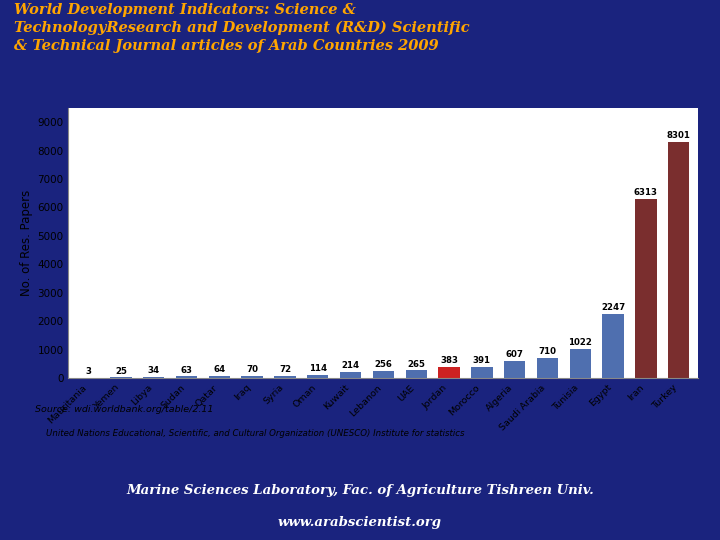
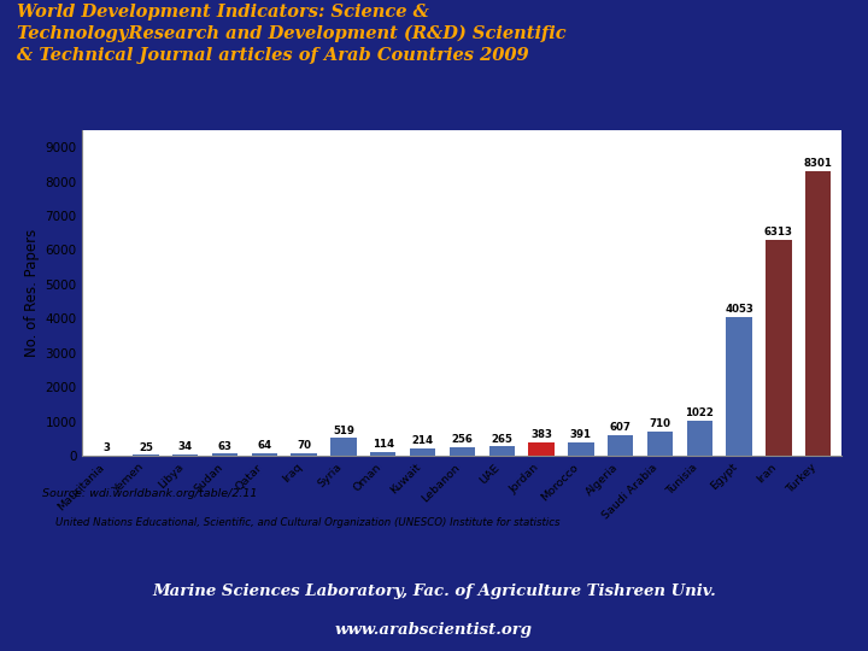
Syria: 72 -> 519
Egypt: 2247 -> 4053
